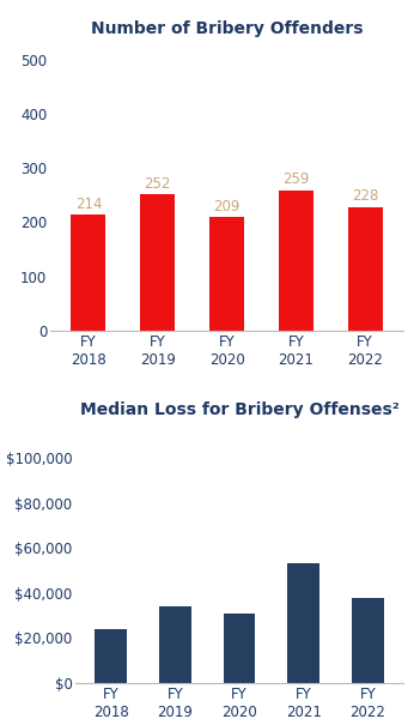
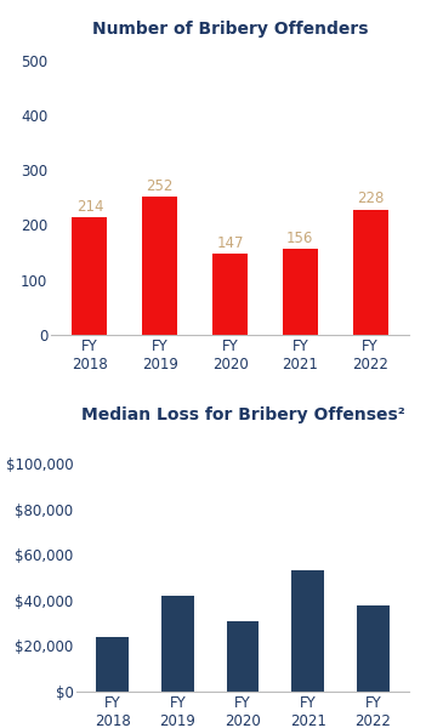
Number of Bribery Offenders/FY 2020: 209 -> 147
Number of Bribery Offenders/FY 2021: 259 -> 156
Median Loss for Bribery Offenses²/FY 2019: $34,000 -> $42,000
